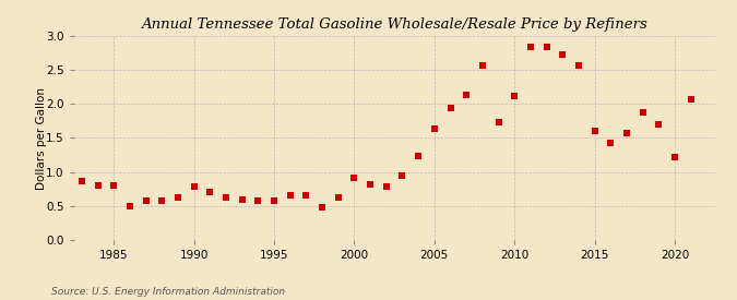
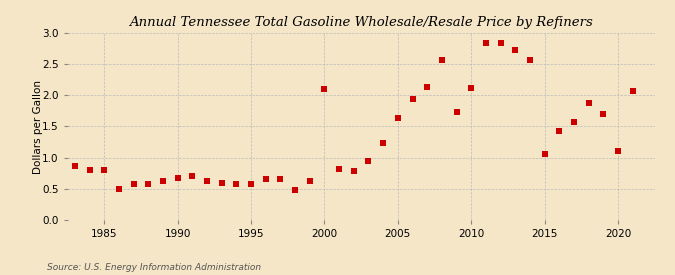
1990: 0.78 -> 0.68
2000: 0.91 -> 2.10
2015: 1.60 -> 1.06
2020: 1.22 -> 1.10
